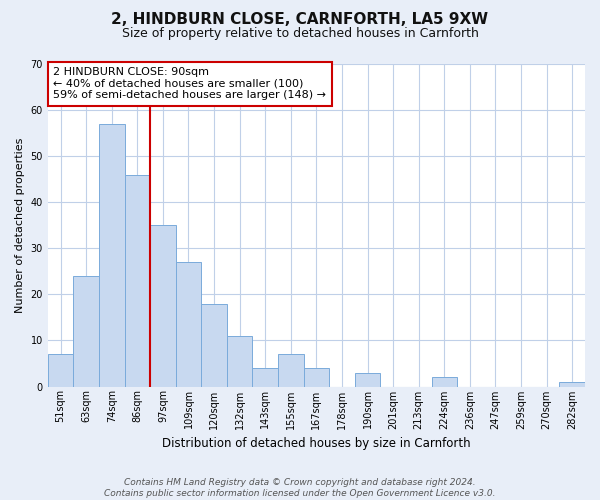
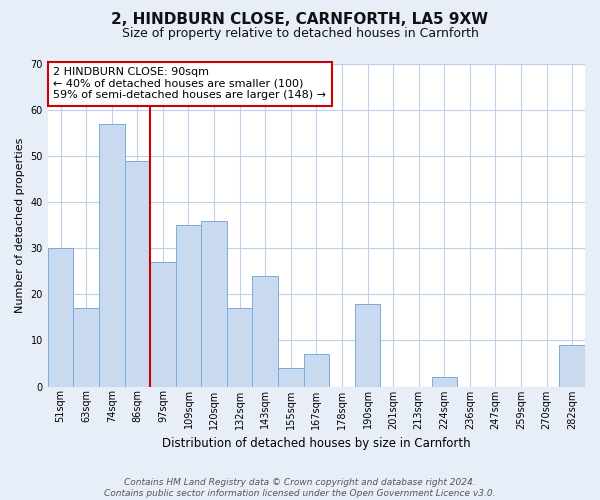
51sqm: 7 -> 30
63sqm: 24 -> 17
86sqm: 46 -> 49
97sqm: 35 -> 27
109sqm: 27 -> 35
120sqm: 18 -> 36
132sqm: 11 -> 17
143sqm: 4 -> 24
155sqm: 7 -> 4
167sqm: 4 -> 7
190sqm: 3 -> 18
282sqm: 1 -> 9
